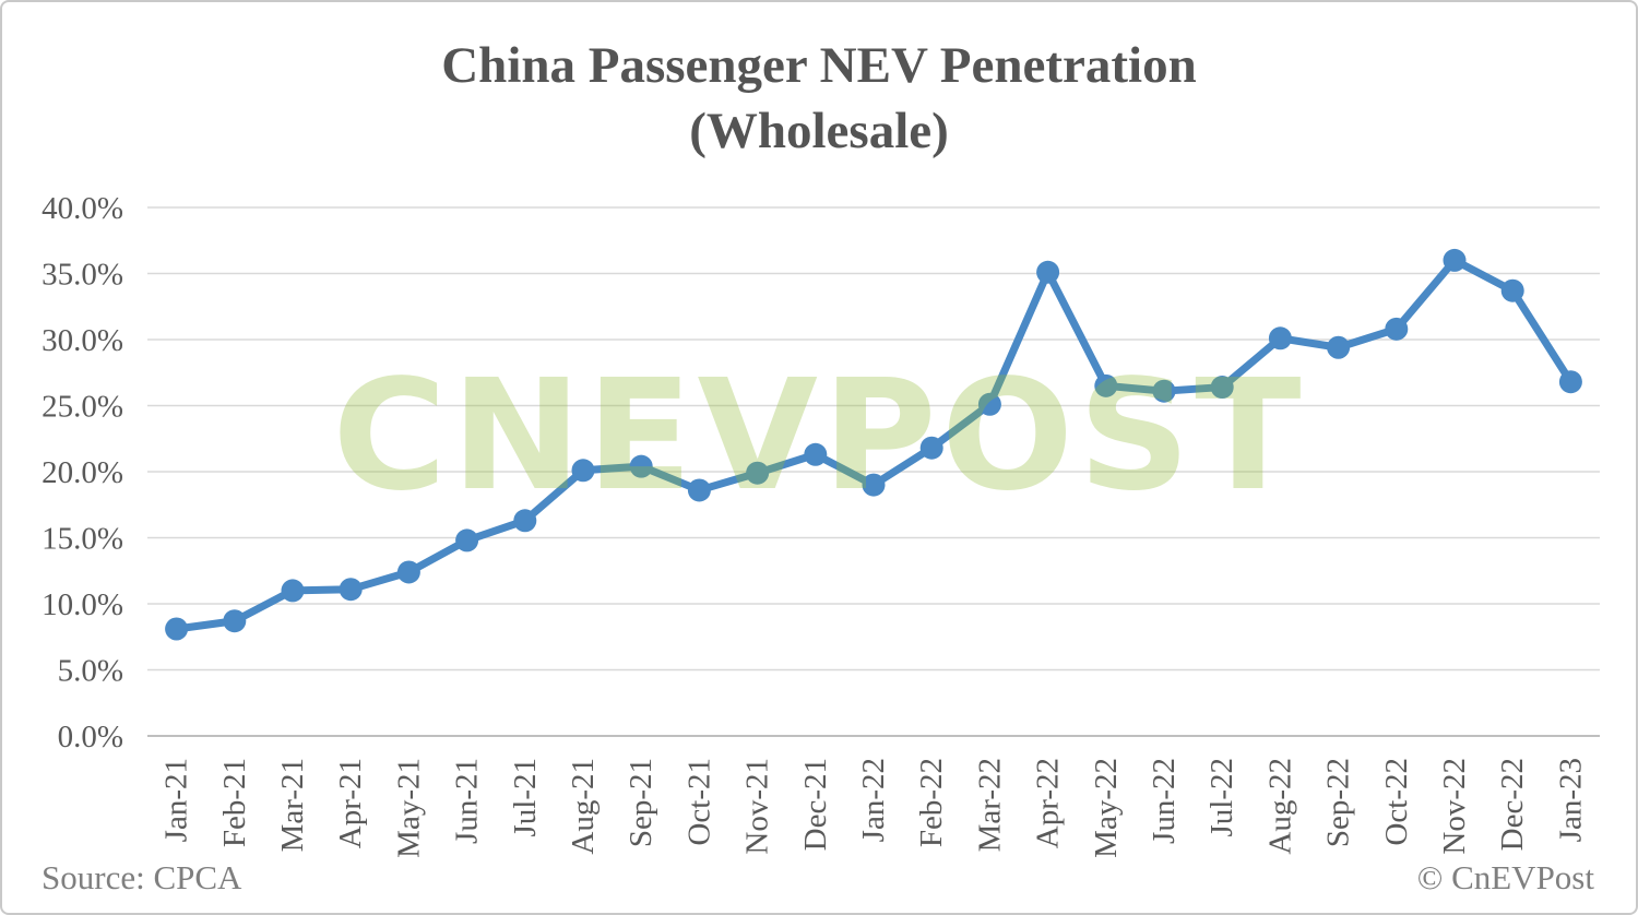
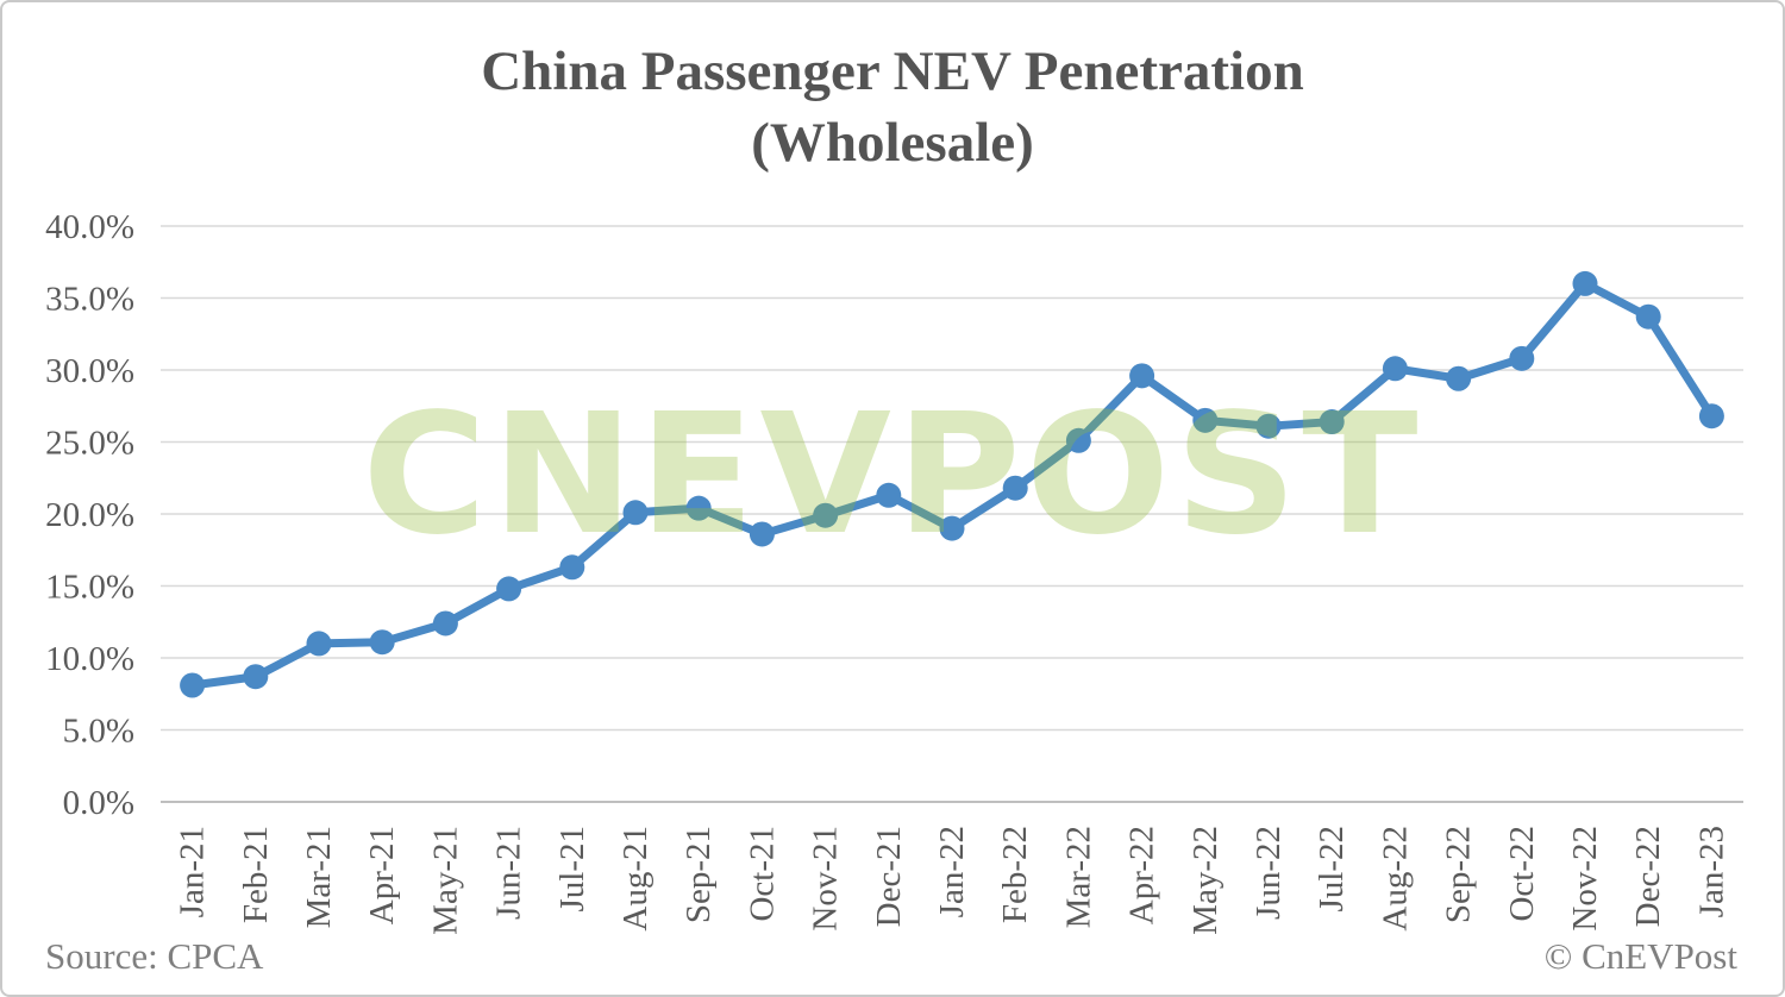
Apr-22: 35.1% -> 29.6%
